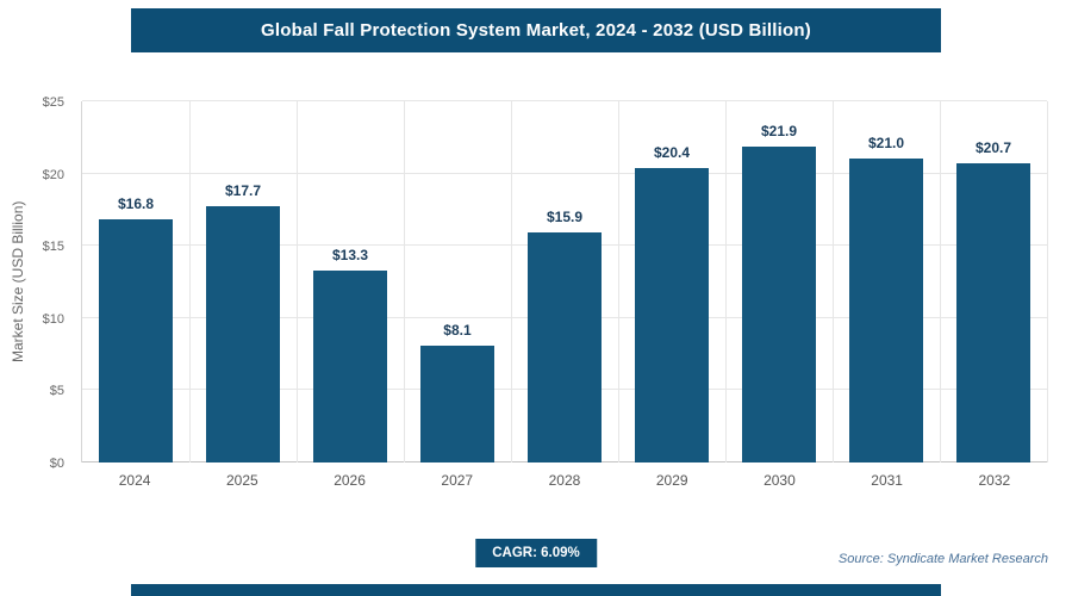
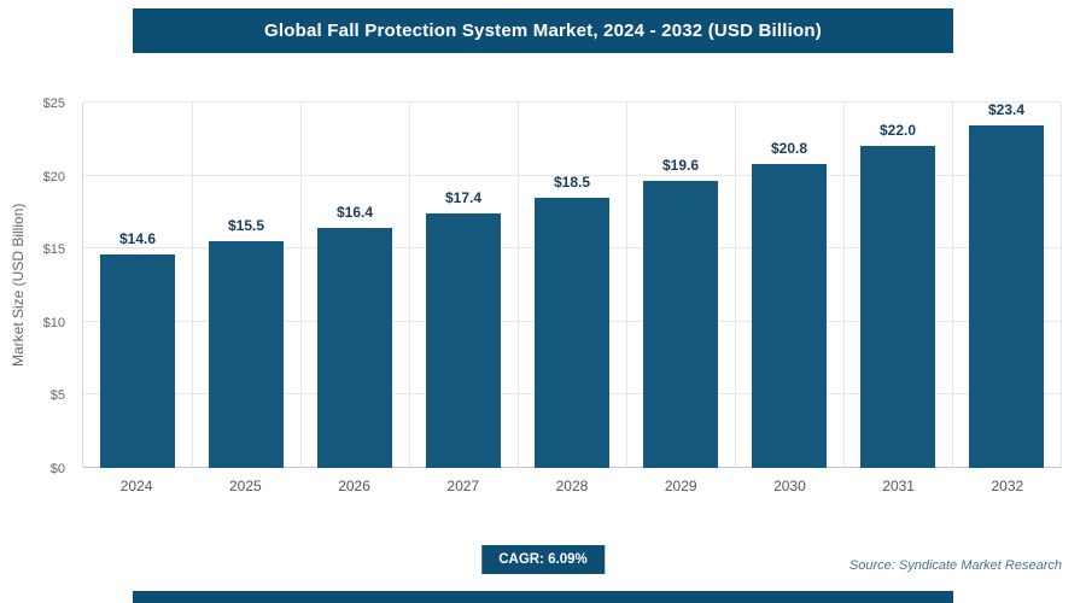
2024: $16.8 -> $14.6
2025: $17.7 -> $15.5
2026: $13.3 -> $16.4
2027: $8.1 -> $17.4
2028: $15.9 -> $18.5
2029: $20.4 -> $19.6
2030: $21.9 -> $20.8
2031: $21.0 -> $22.0
2032: $20.7 -> $23.4
